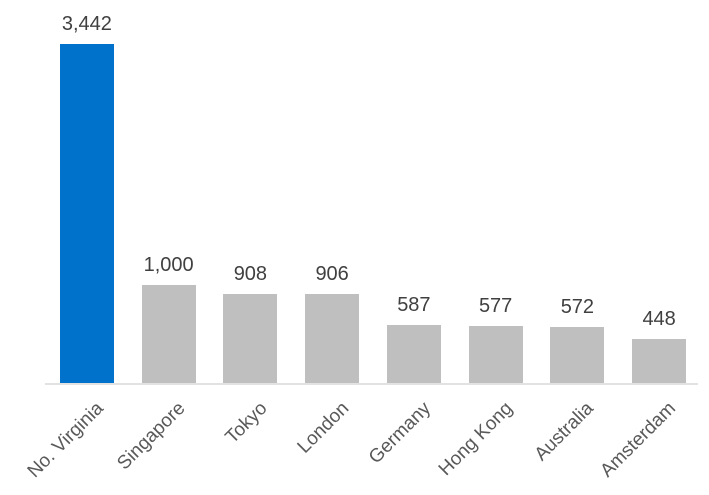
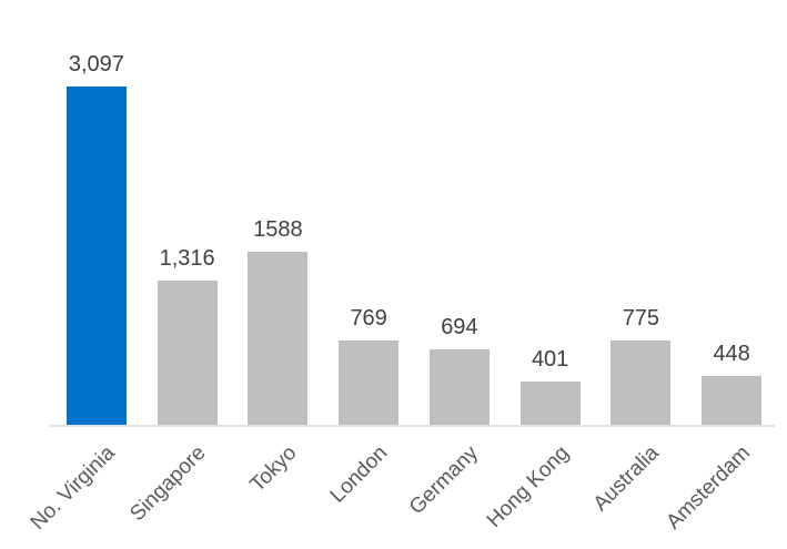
No. Virginia: 3,442 -> 3,097
Singapore: 1,000 -> 1,316
Tokyo: 908 -> 1588
London: 906 -> 769
Germany: 587 -> 694
Hong Kong: 577 -> 401
Australia: 572 -> 775
